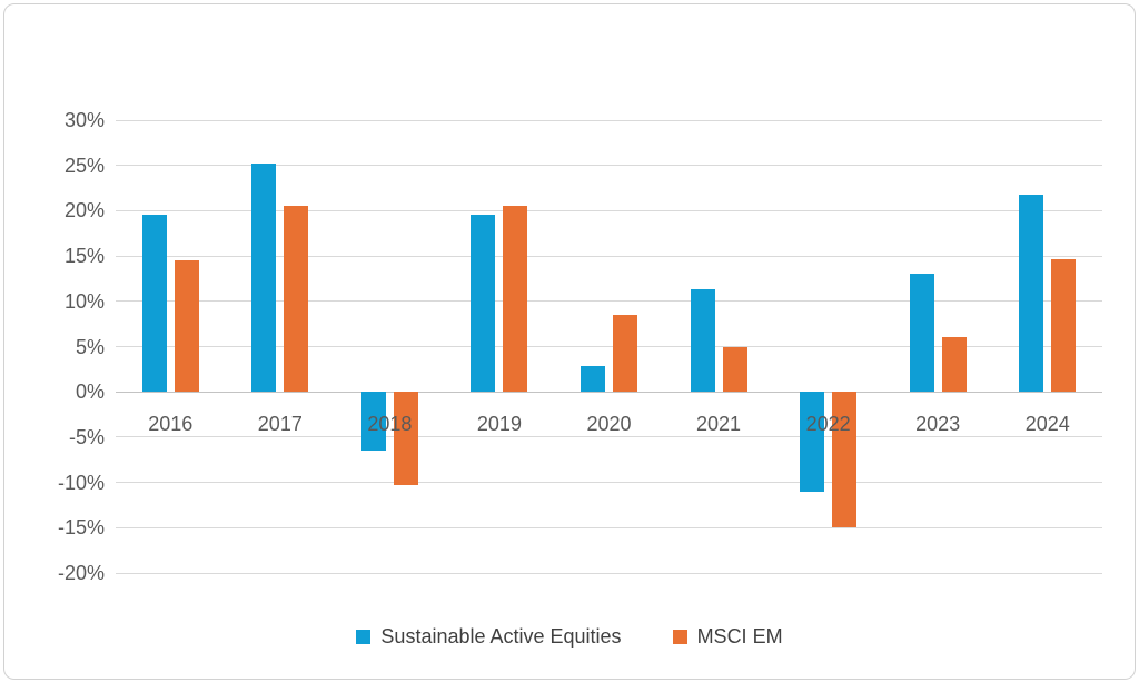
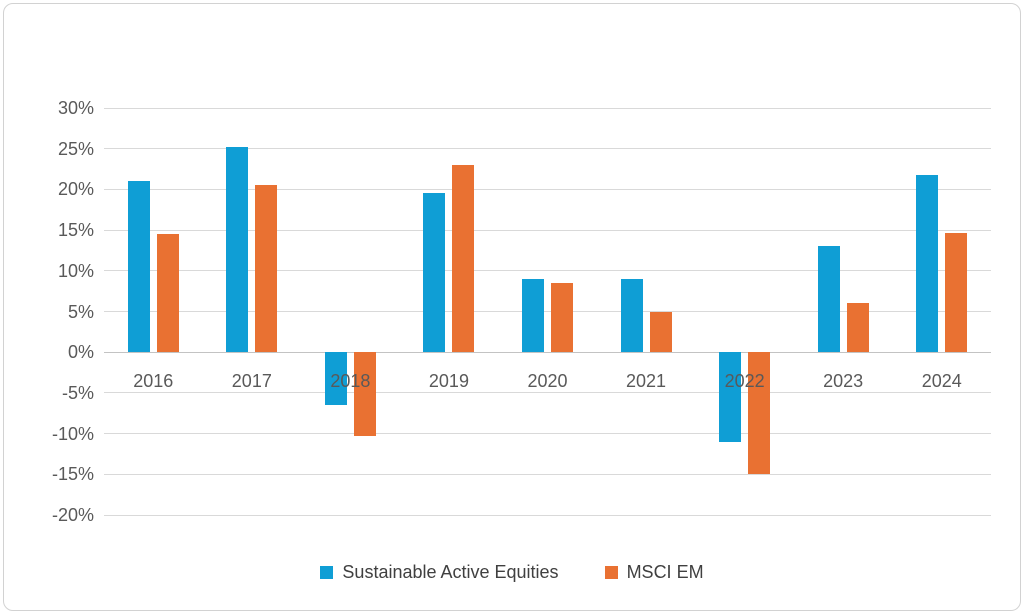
Sustainable Active Equities/2016: 20% -> 21%
MSCI EM/2019: 21% -> 23%
Sustainable Active Equities/2020: 3% -> 9%
Sustainable Active Equities/2021: 11% -> 9%
